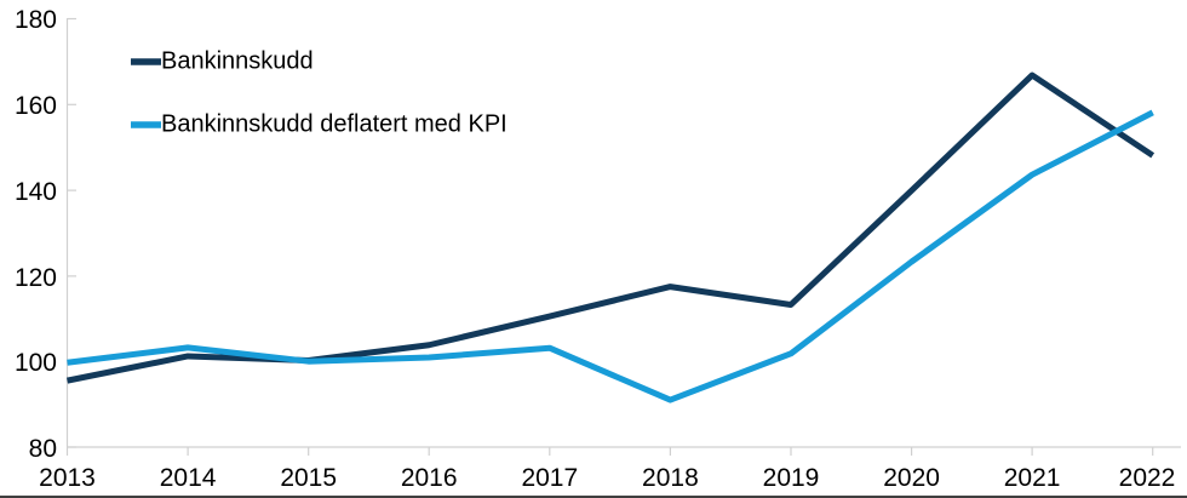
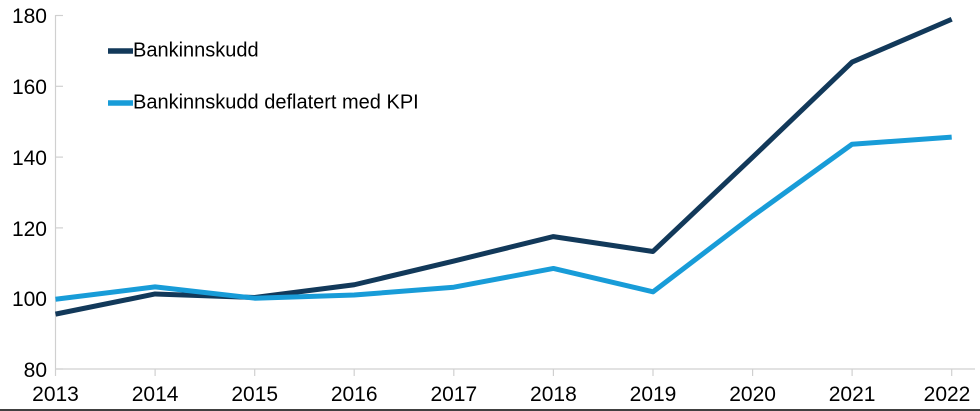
Bankinnskudd deflatert med KPI/2018: 91 -> 108
Bankinnskudd/2022: 148 -> 179
Bankinnskudd deflatert med KPI/2022: 158 -> 146
